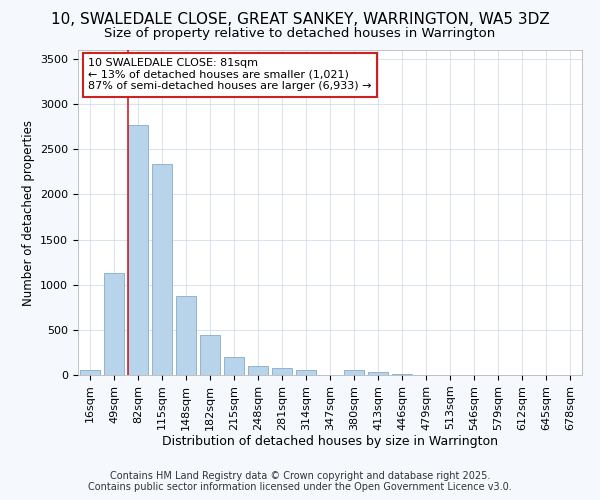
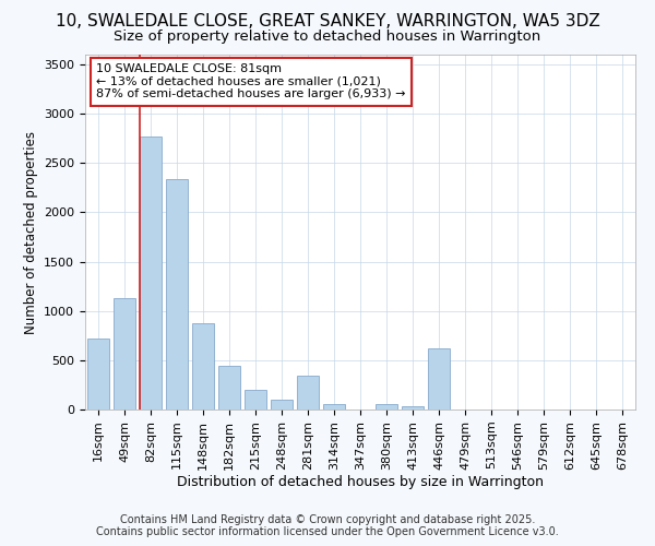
16sqm: 60 -> 720
281sqm: 80 -> 340
446sqm: 20 -> 620
